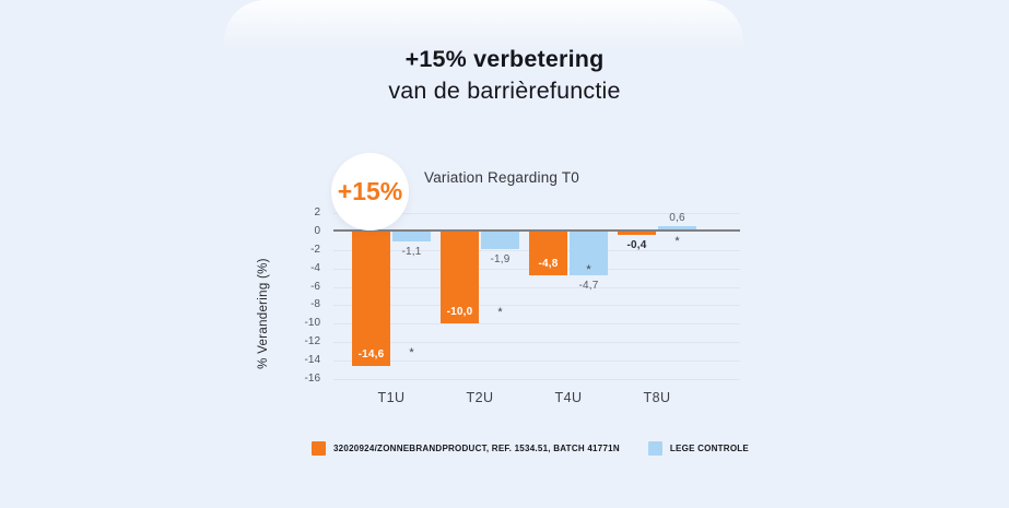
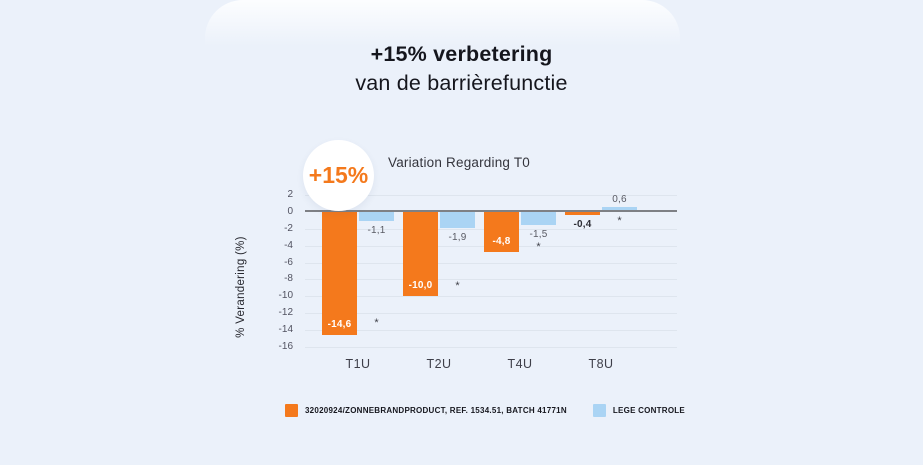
LEGE CONTROLE/T4U: -4,7 -> -1,5
